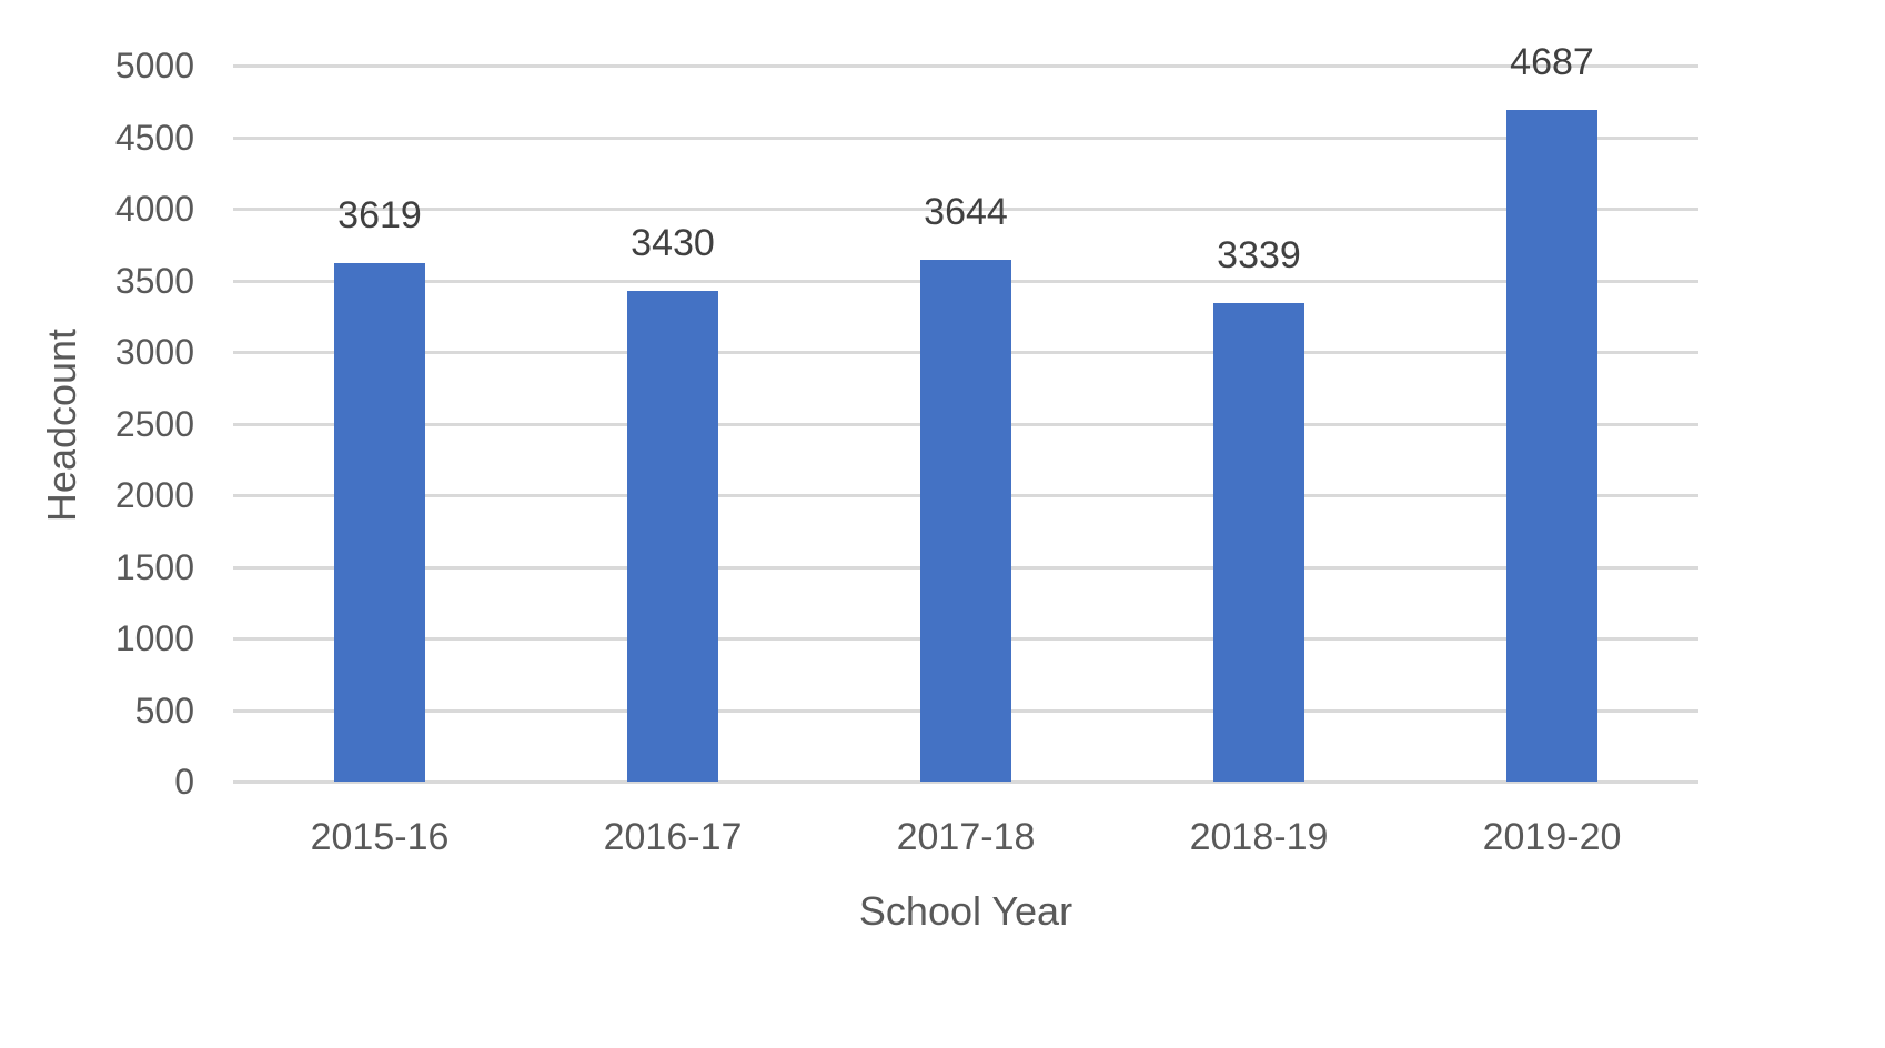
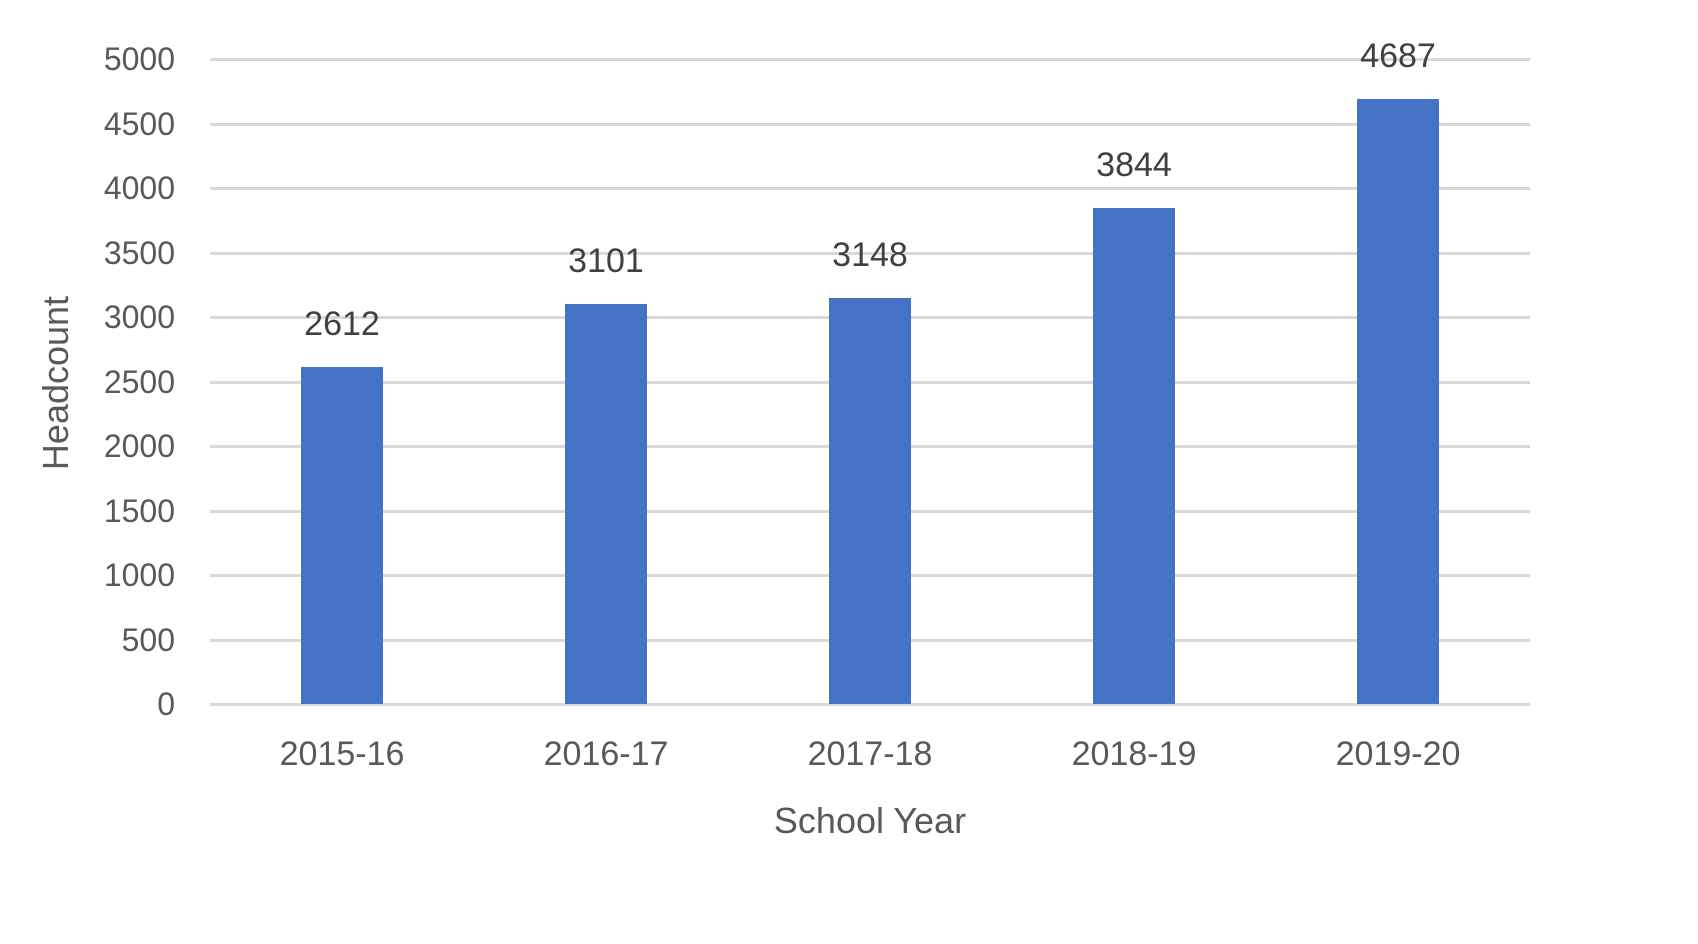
2015-16: 3619 -> 2612
2016-17: 3430 -> 3101
2017-18: 3644 -> 3148
2018-19: 3339 -> 3844
